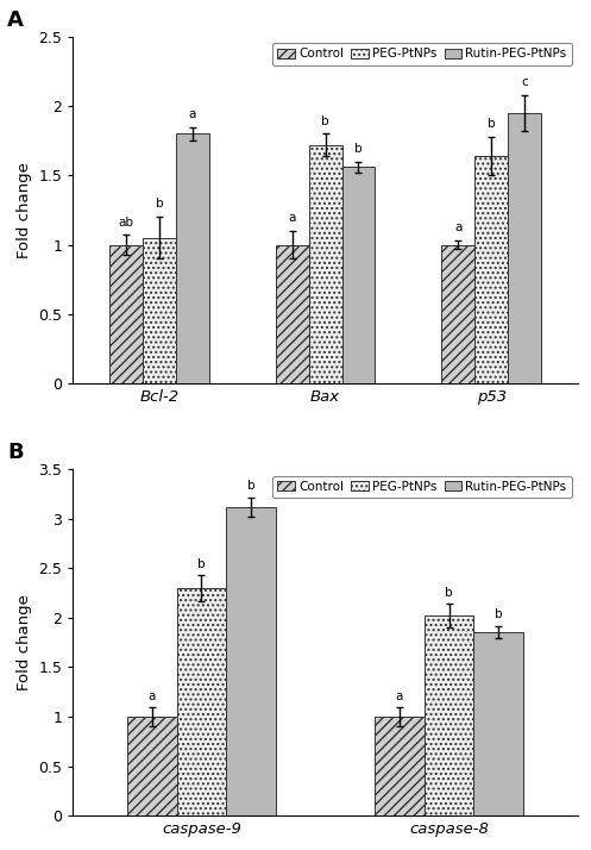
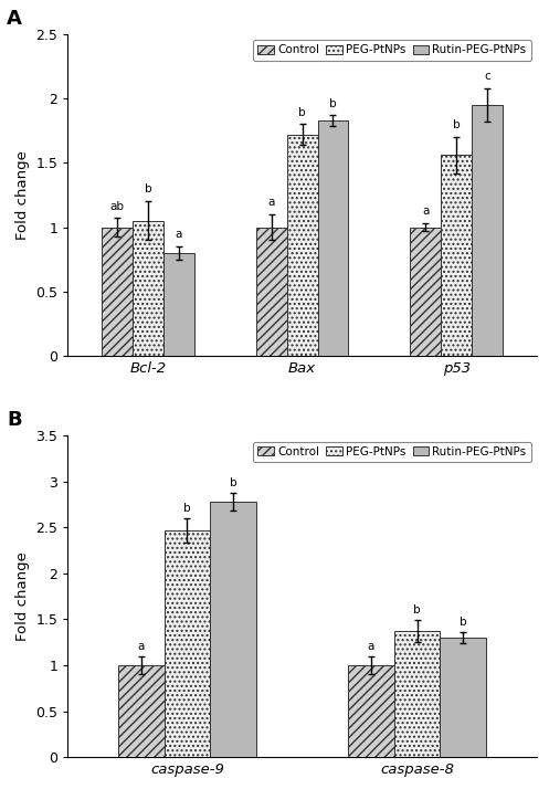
Rutin-PEG-PtNPs/Bcl-2: 1.80 -> 0.80
Rutin-PEG-PtNPs/Bax: 1.56 -> 1.83
PEG-PtNPs/p53: 1.64 -> 1.56
PEG-PtNPs/caspase-9: 2.30 -> 2.47
Rutin-PEG-PtNPs/caspase-9: 3.12 -> 2.78
PEG-PtNPs/caspase-8: 2.02 -> 1.37
Rutin-PEG-PtNPs/caspase-8: 1.86 -> 1.30
